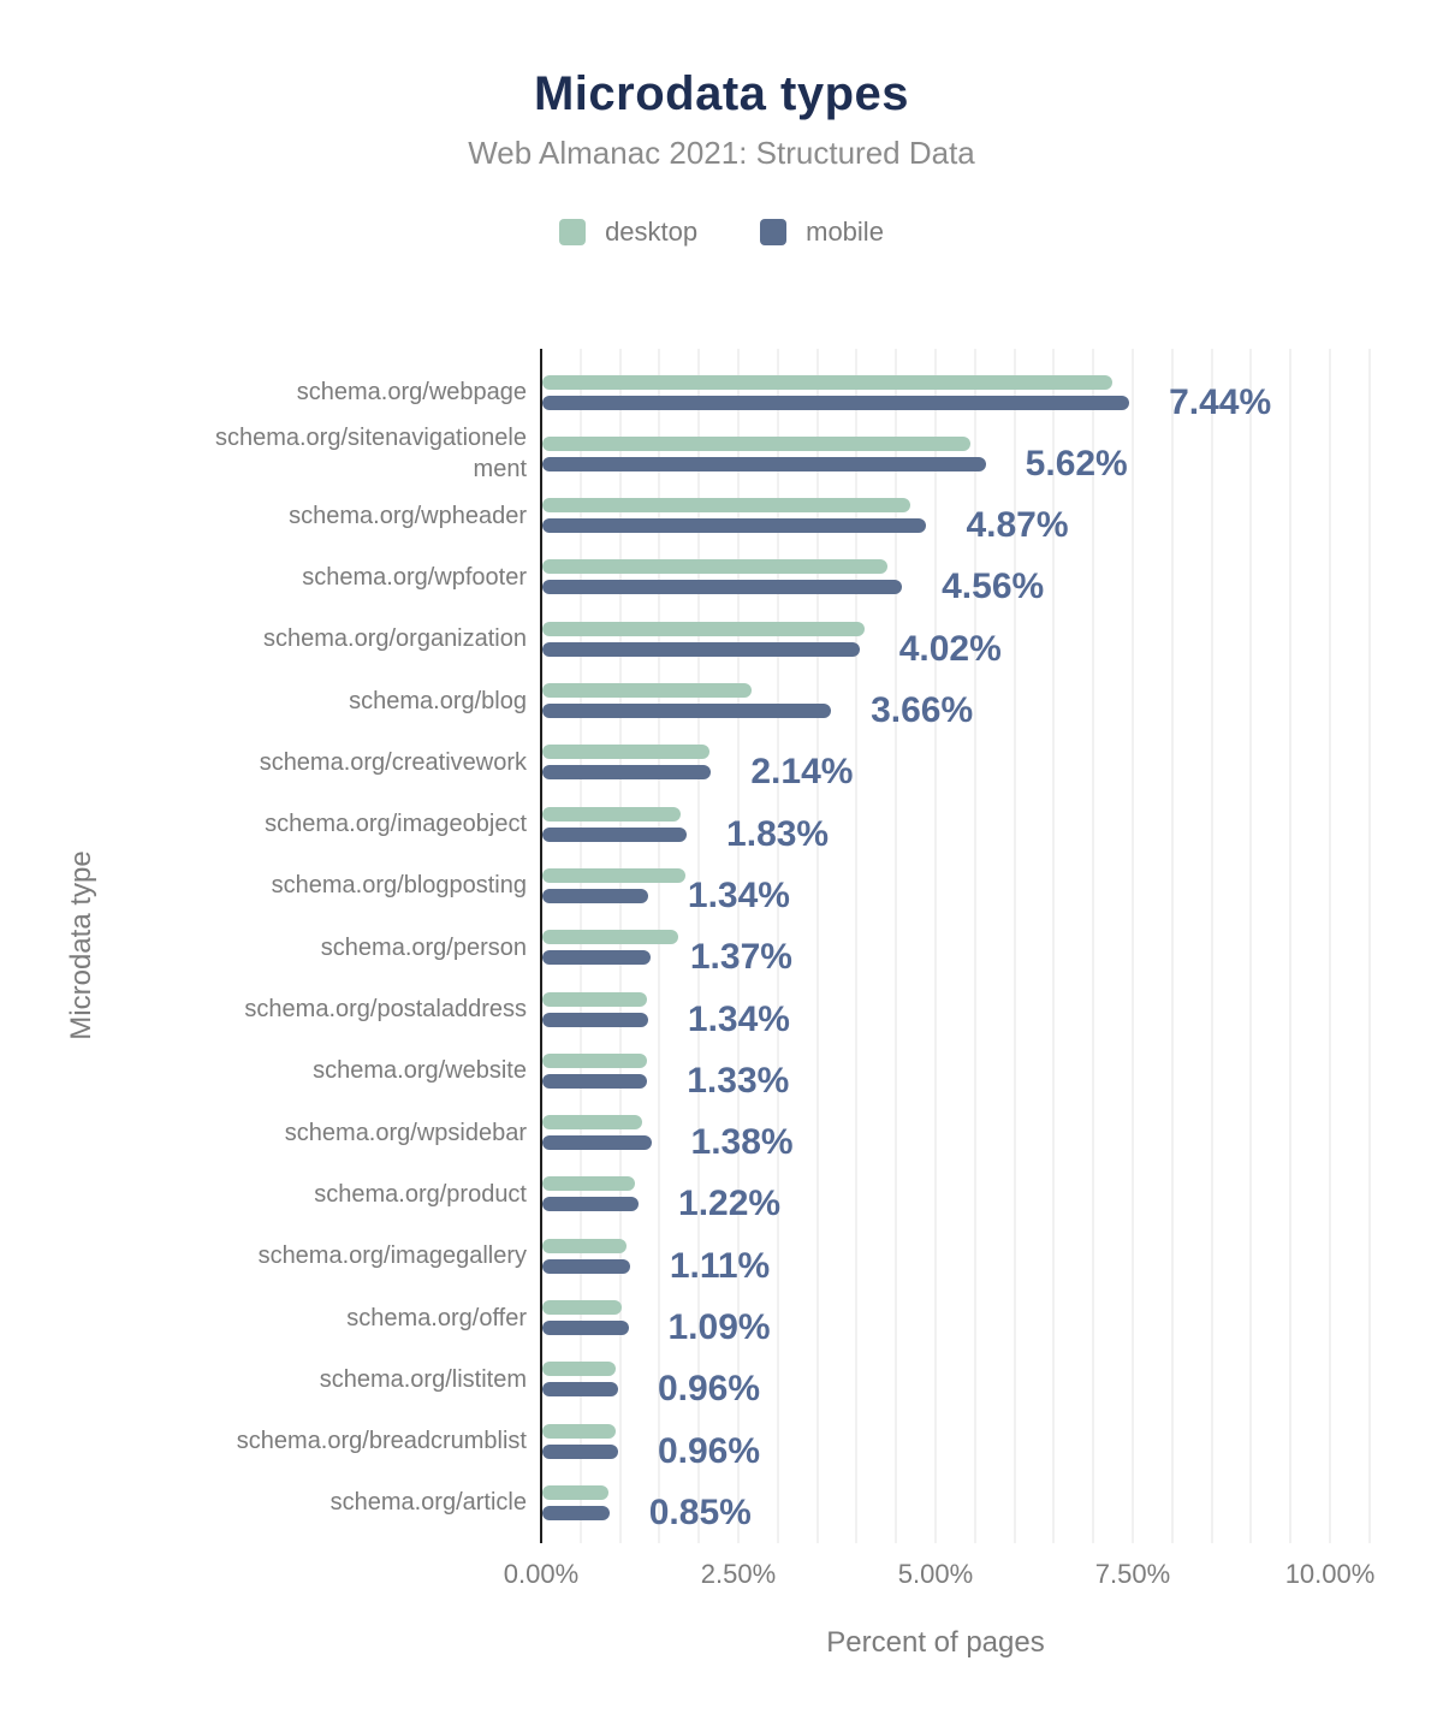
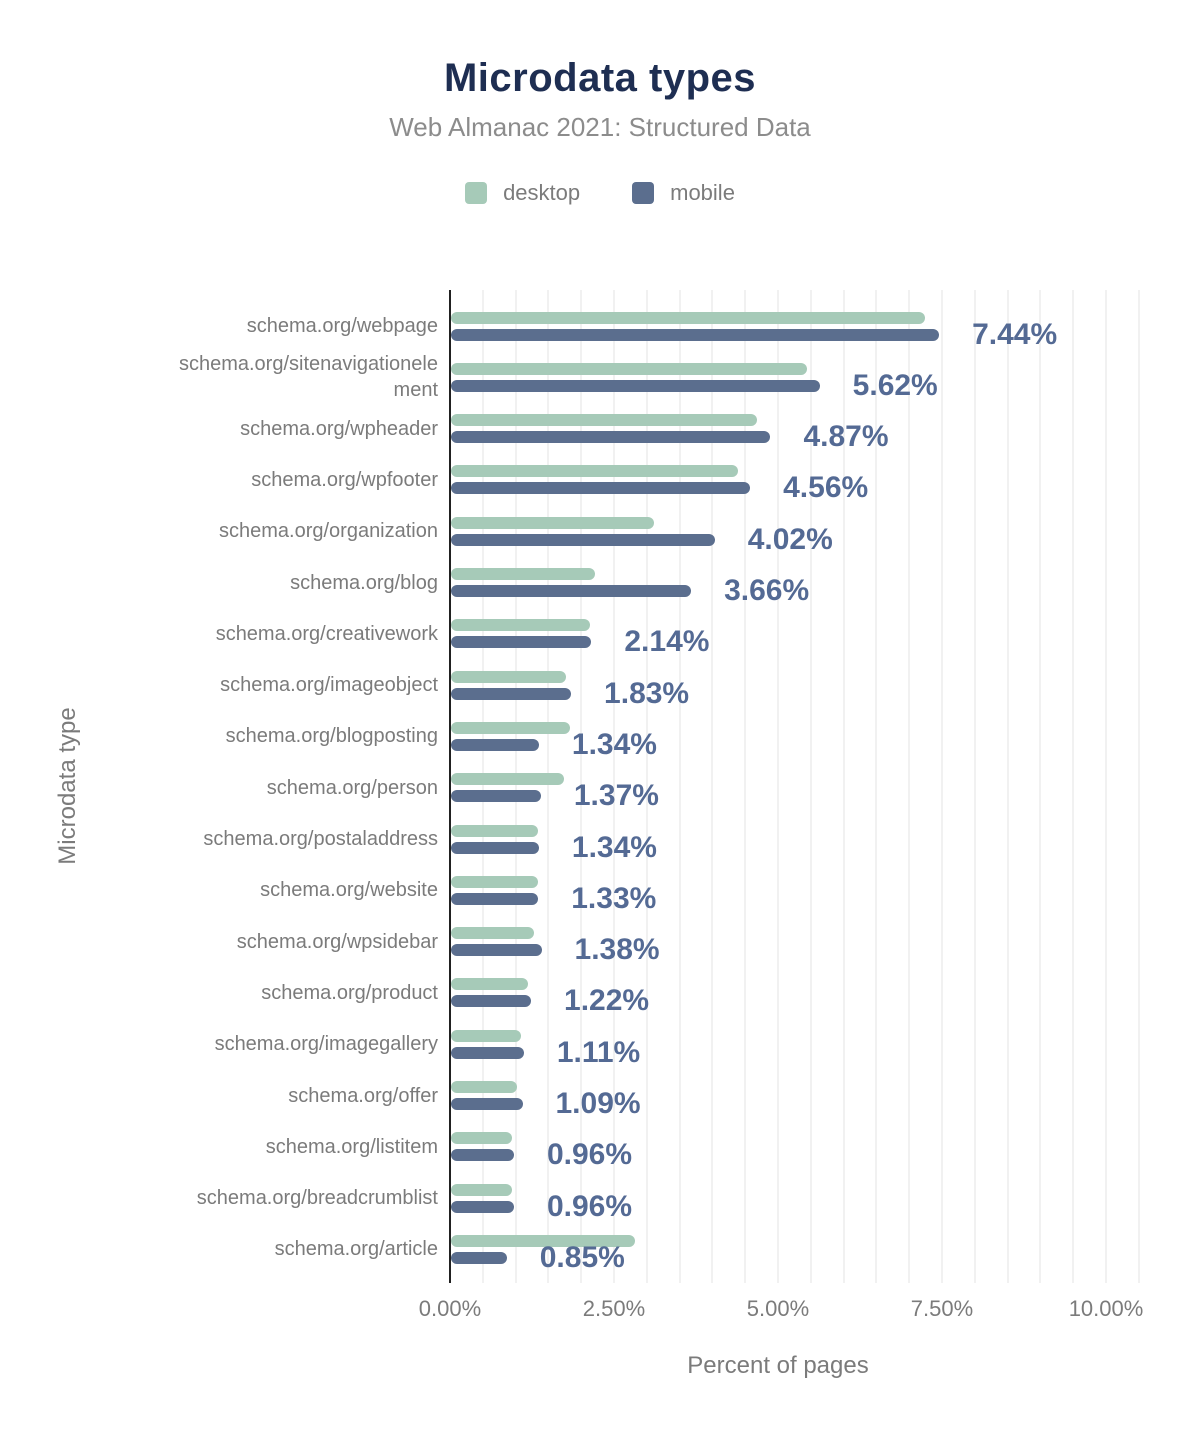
desktop/schema.org/organization: 4.1% -> 3.1%
desktop/schema.org/blog: 2.6% -> 2.2%
desktop/schema.org/article: 0.8% -> 2.8%
